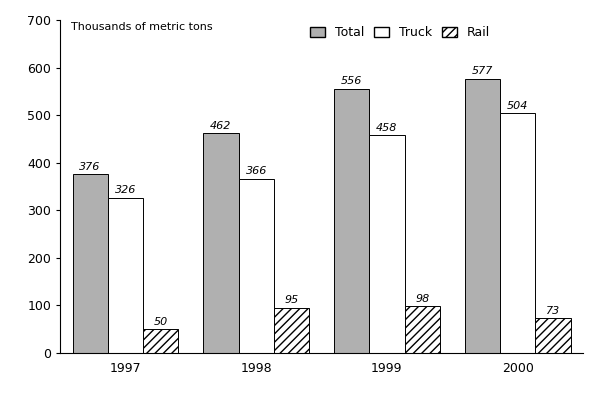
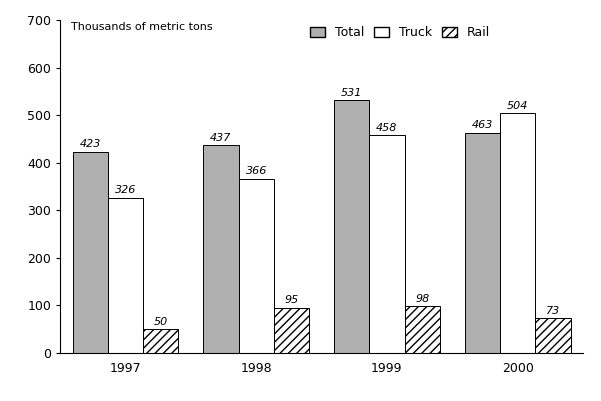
Total/1997: 376 -> 423
Total/1998: 462 -> 437
Total/1999: 556 -> 531
Total/2000: 577 -> 463
